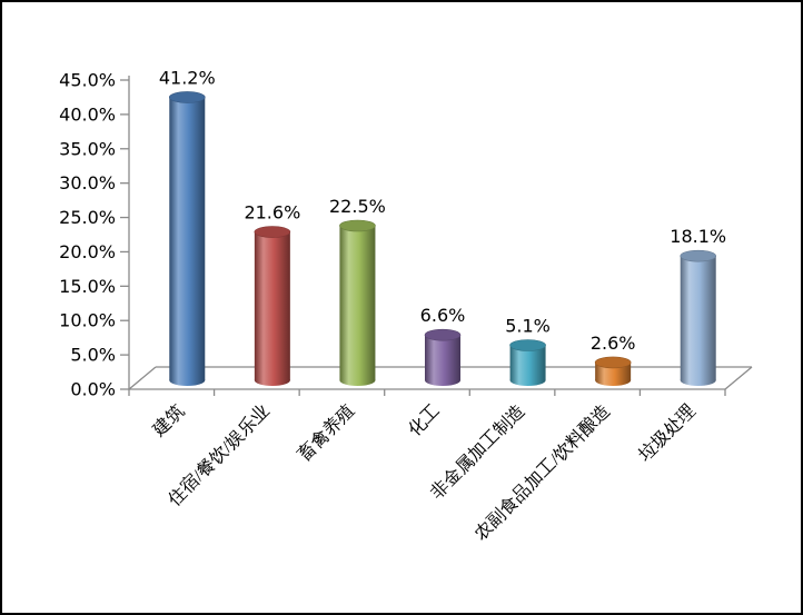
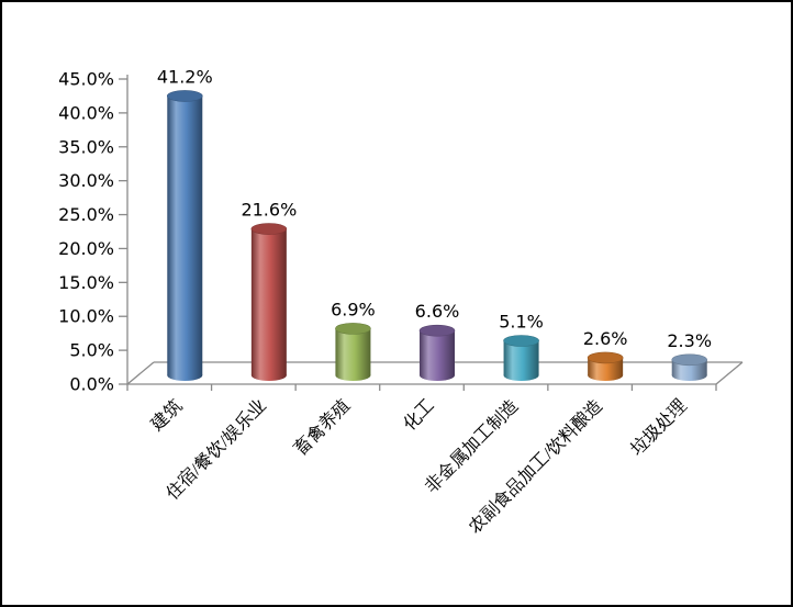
畜禽养殖: 22.5% -> 6.9%
垃圾处理: 18.1% -> 2.3%
